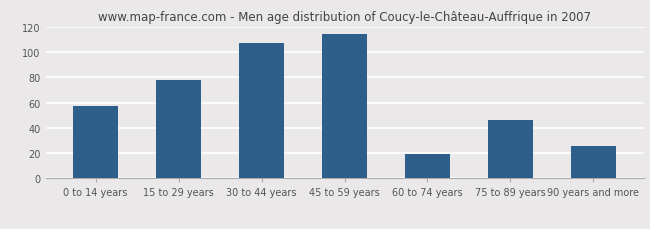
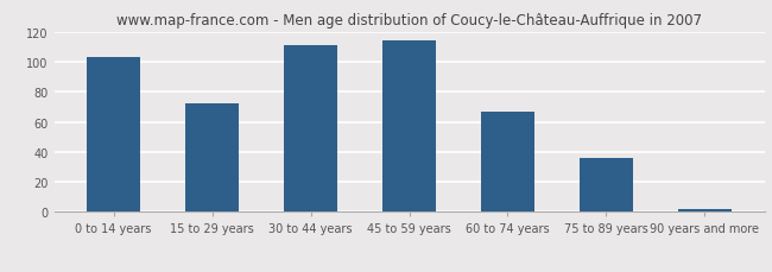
0 to 14 years: 57 -> 103
15 to 29 years: 78 -> 72
30 to 44 years: 107 -> 111
60 to 74 years: 19 -> 67
75 to 89 years: 46 -> 36
90 years and more: 26 -> 2
